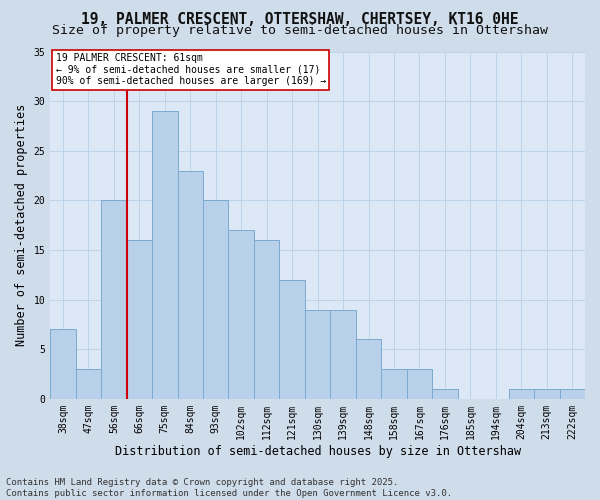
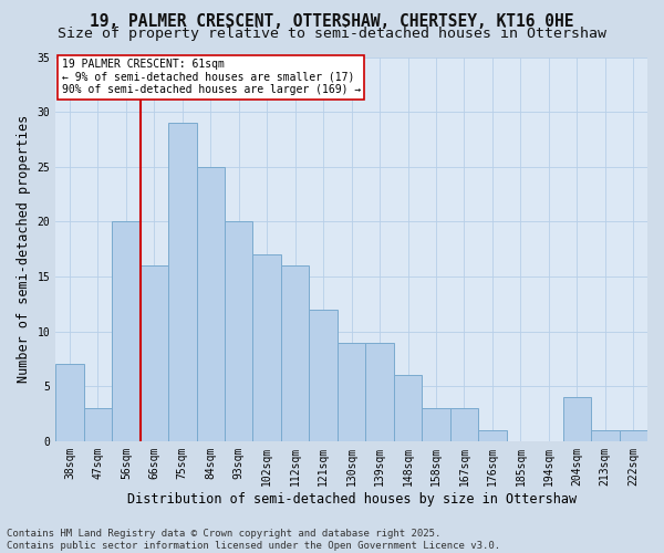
84sqm: 23 -> 25
204sqm: 1 -> 4
